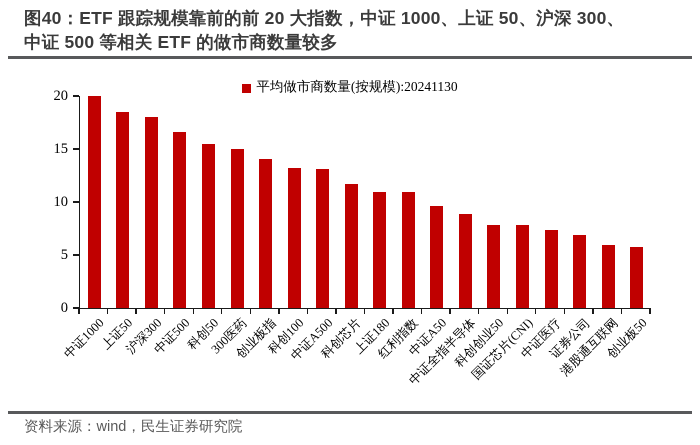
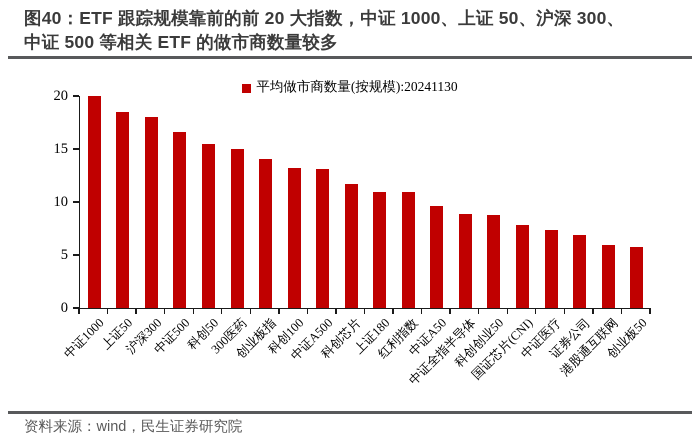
科创创业50: 7.8 -> 8.8
